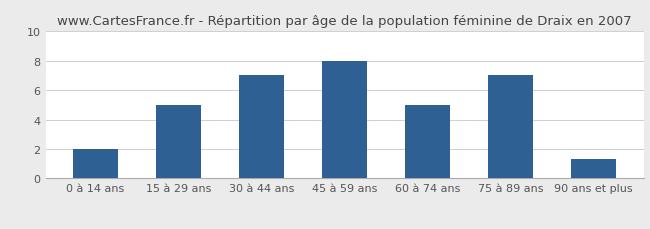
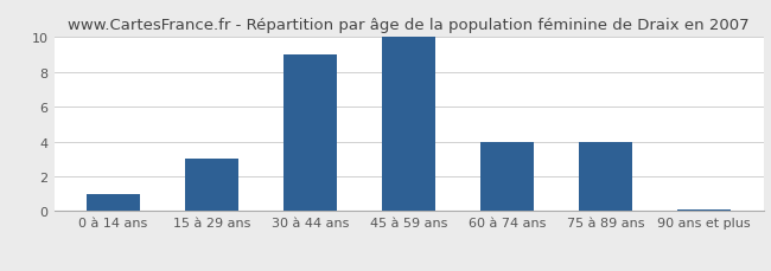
0 à 14 ans: 2.0 -> 1.0
15 à 29 ans: 5.0 -> 3.0
30 à 44 ans: 7.0 -> 9.0
45 à 59 ans: 8.0 -> 10.0
60 à 74 ans: 5.0 -> 4.0
75 à 89 ans: 7.0 -> 4.0
90 ans et plus: 1.3 -> 0.1
